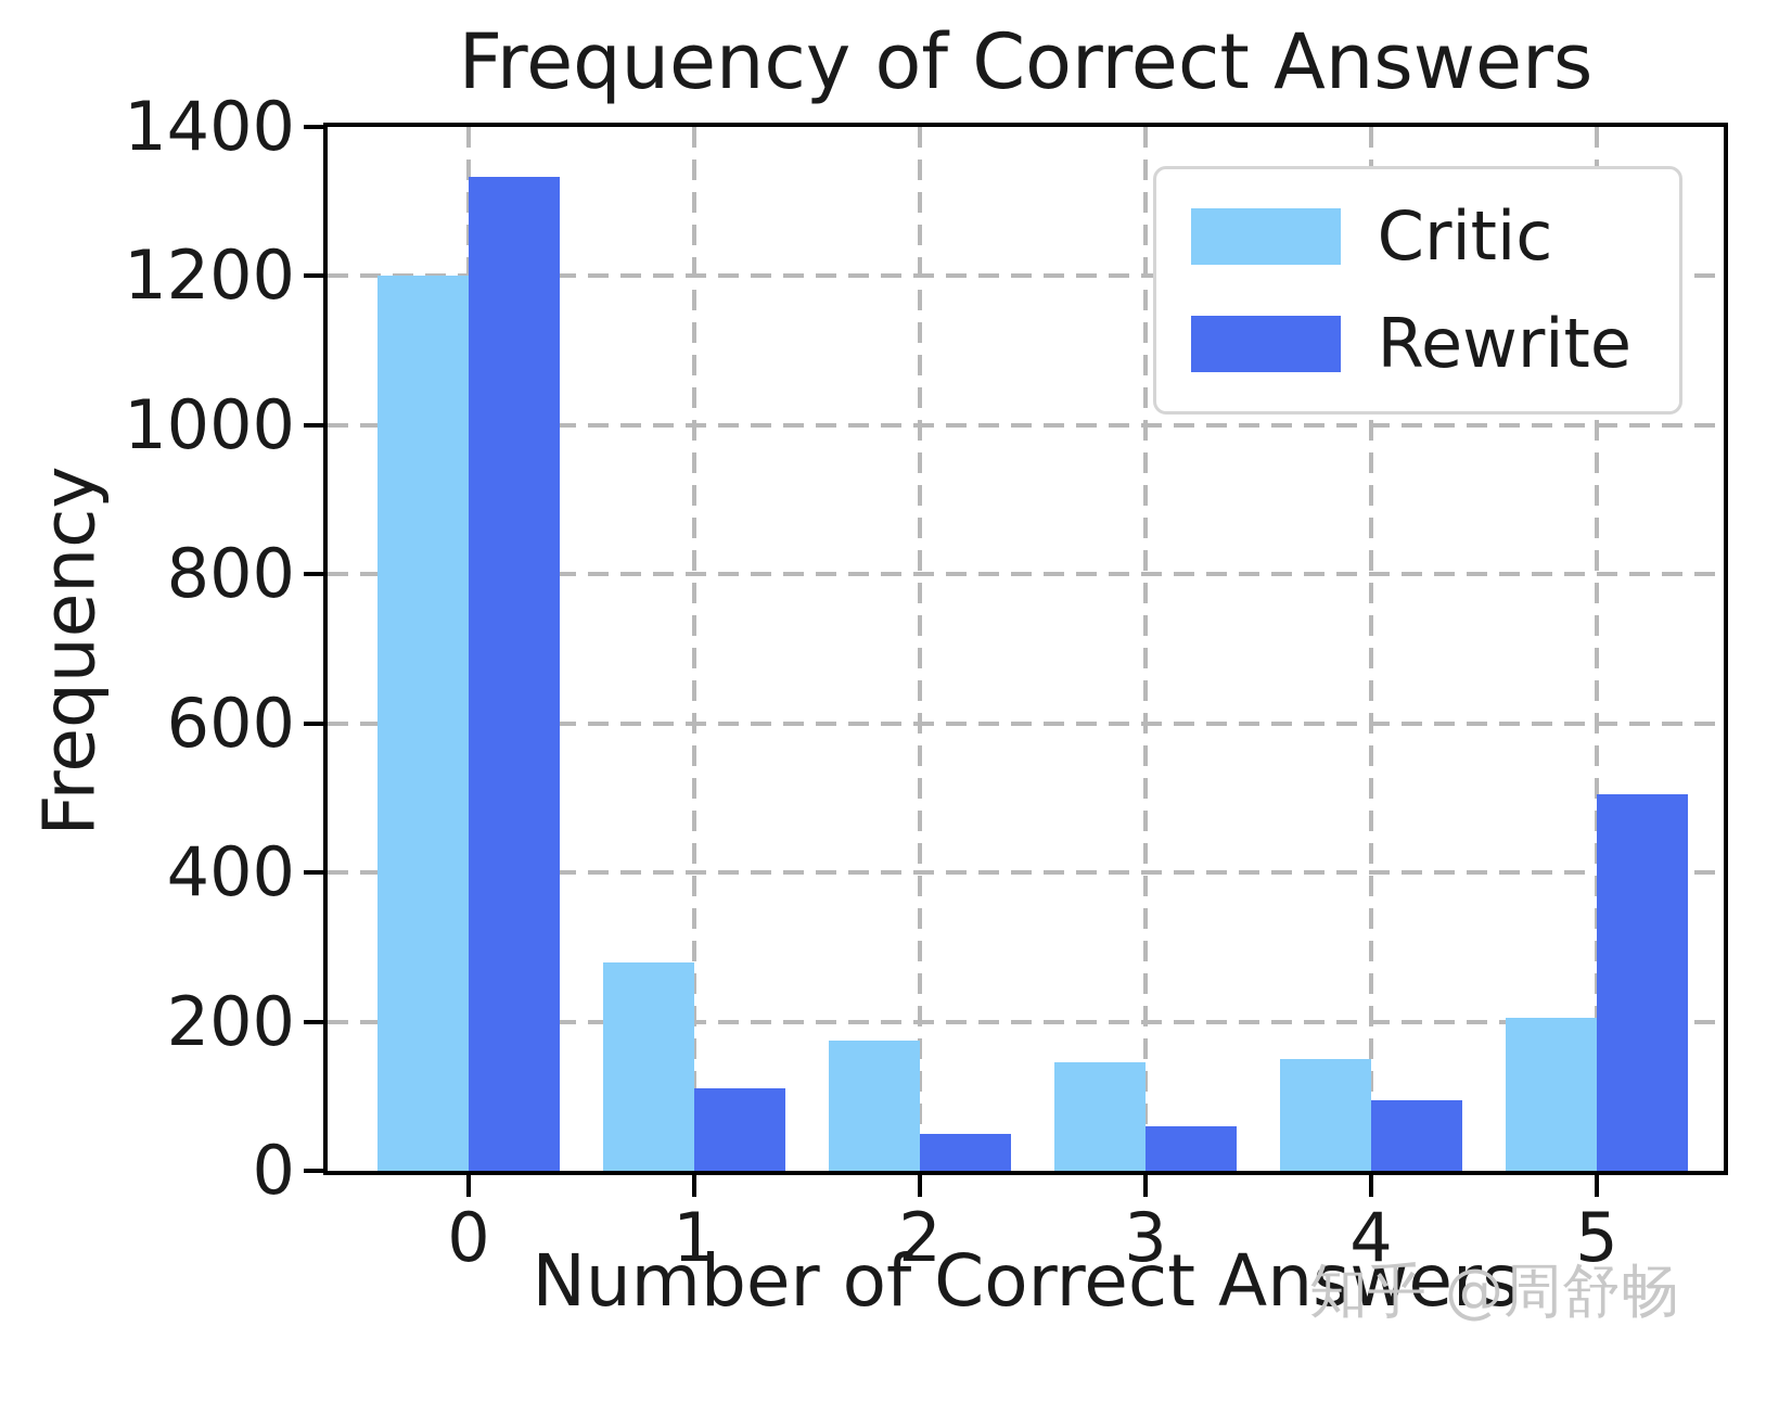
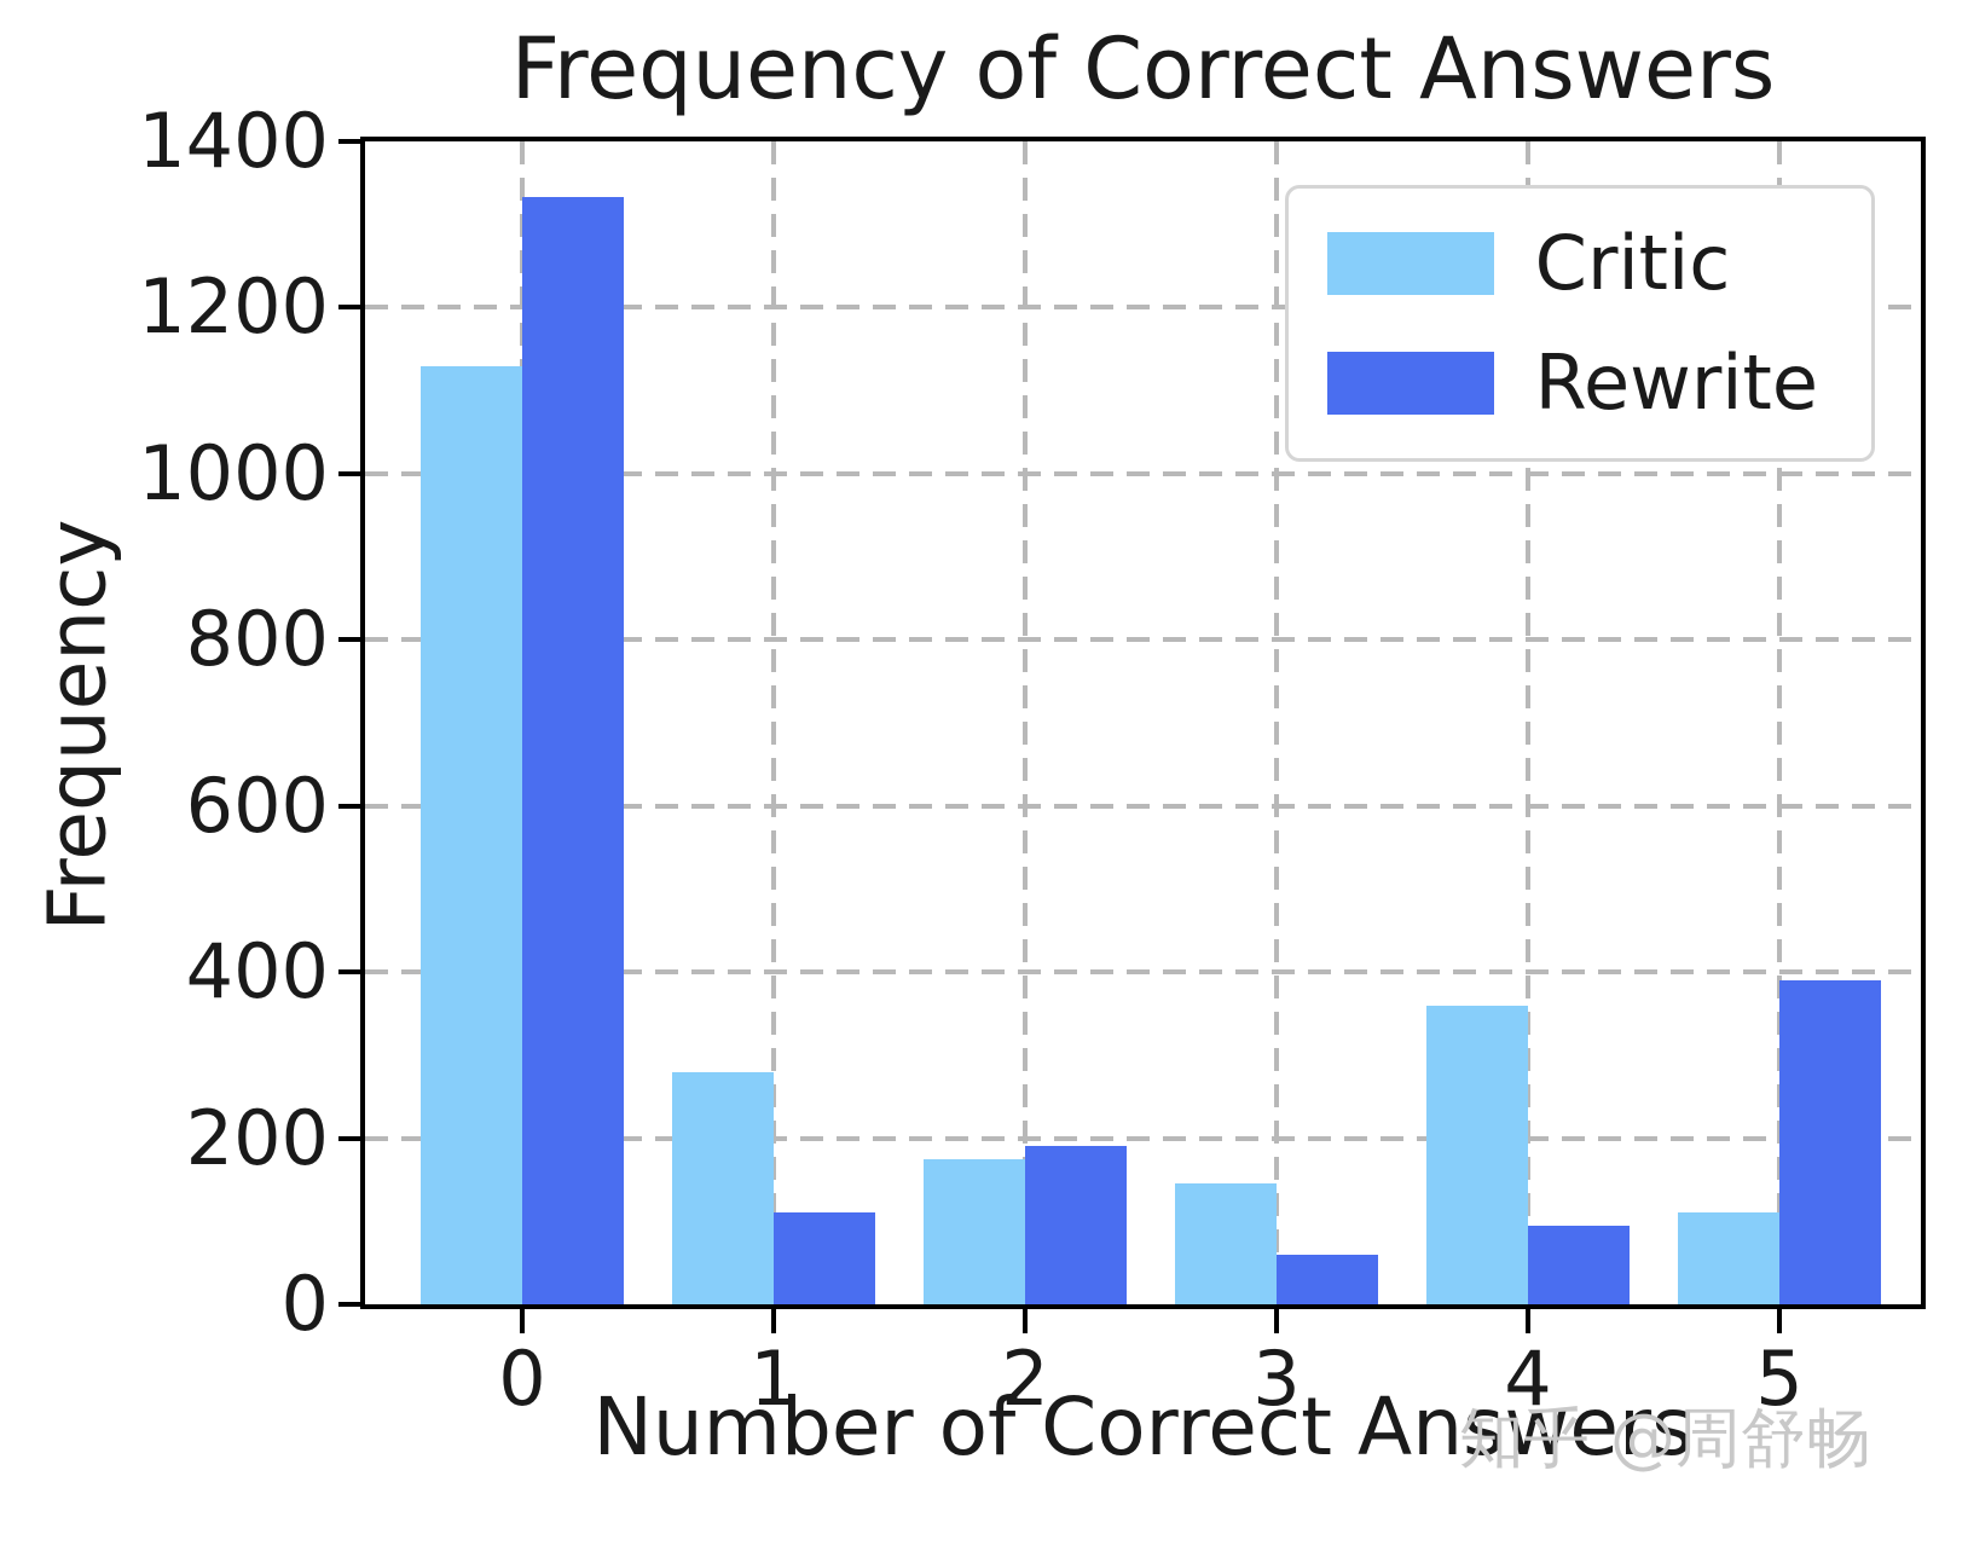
Critic/0: 1200 -> 1130
Rewrite/2: 50 -> 190
Critic/4: 150 -> 360
Critic/5: 200 -> 110
Rewrite/5: 500 -> 390
